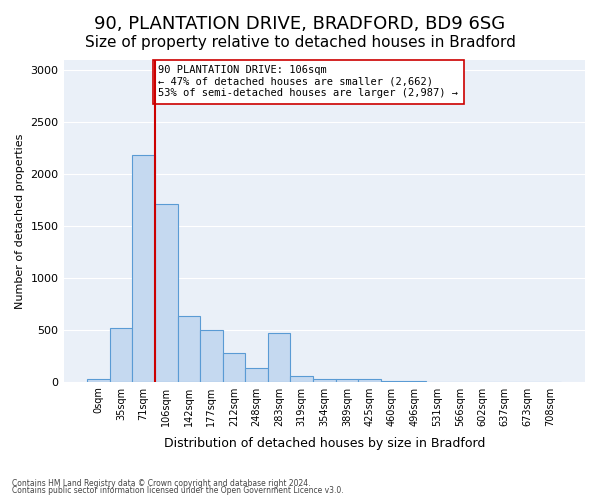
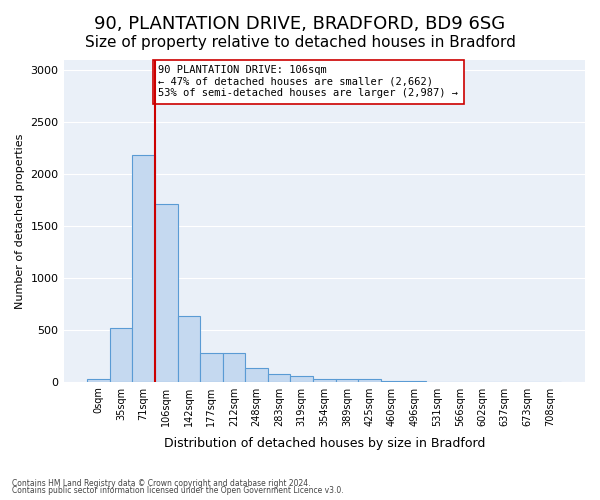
177sqm: 500 -> 280
283sqm: 470 -> 80
